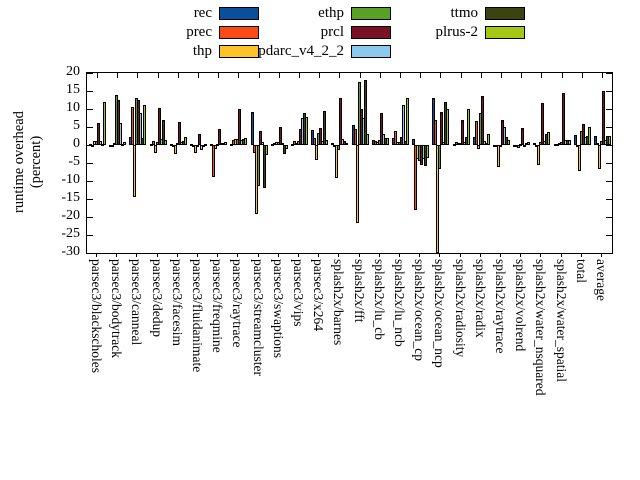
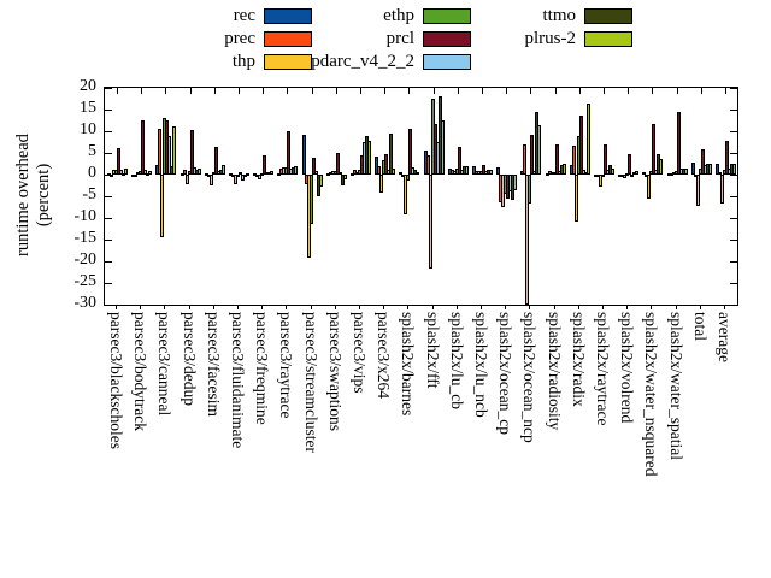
plrus-2/parsec3/blackscholes: 12 -> 1
ethp/parsec3/bodytrack: 14 -> 1
pdarc_v4_2_2/parsec3/bodytrack: 6 -> 1
ttmo/parsec3/dedup: 7 -> 1
prcl/parsec3/fluidanimate: 3 -> 1
prec/parsec3/freqmine: -9 -> -1
ttmo/parsec3/streamcluster: -12 -> -5
prcl/splash2x/barnes: 13 -> 11
prcl/splash2x/fft: 10 -> 12
plrus-2/splash2x/fft: 3 -> 12
prcl/splash2x/lu_cb: 9 -> 6
pdarc_v4_2_2/splash2x/lu_cb: 3 -> 1
prec/splash2x/lu_ncb: 4 -> 1
pdarc_v4_2_2/splash2x/lu_ncb: 11 -> 1
plrus-2/splash2x/lu_ncb: 13 -> 1
prec/splash2x/ocean_cp: -18 -> -6
thp/splash2x/ocean_cp: -4 -> -7
rec/splash2x/ocean_ncp: 13 -> 1
ttmo/splash2x/ocean_ncp: 12 -> 14
plrus-2/splash2x/ocean_ncp: 10 -> 12
plrus-2/splash2x/radiosity: 10 -> 3
thp/splash2x/radix: -1 -> -11
plrus-2/splash2x/radix: 3 -> 16
thp/splash2x/raytrace: -6 -> -3
pdarc_v4_2_2/splash2x/raytrace: 5 -> 1
ttmo/splash2x/water_nsquared: 3 -> 5
ethp/total: 4 -> 1
plrus-2/total: 5 -> 3
prcl/average: 15 -> 8
